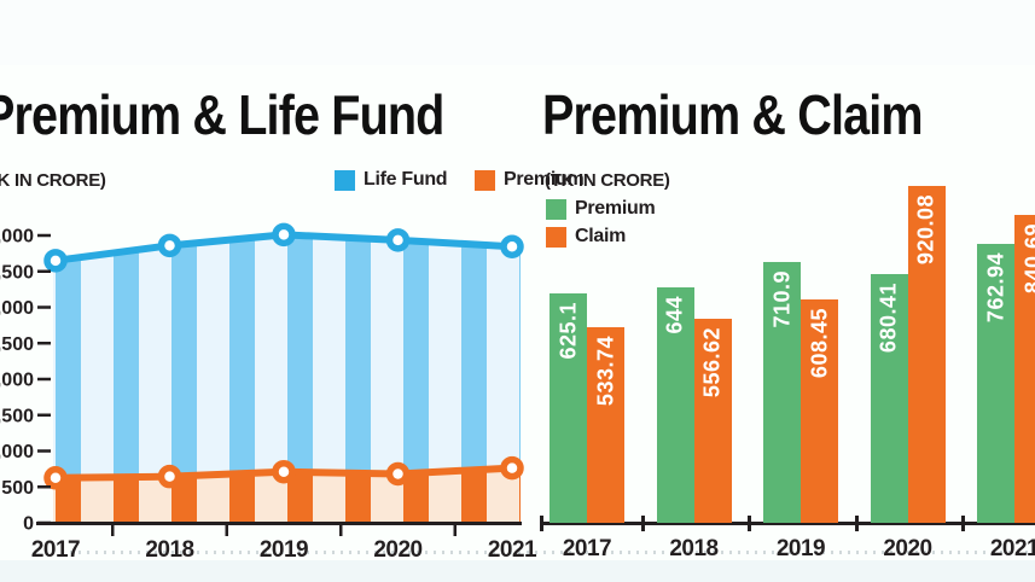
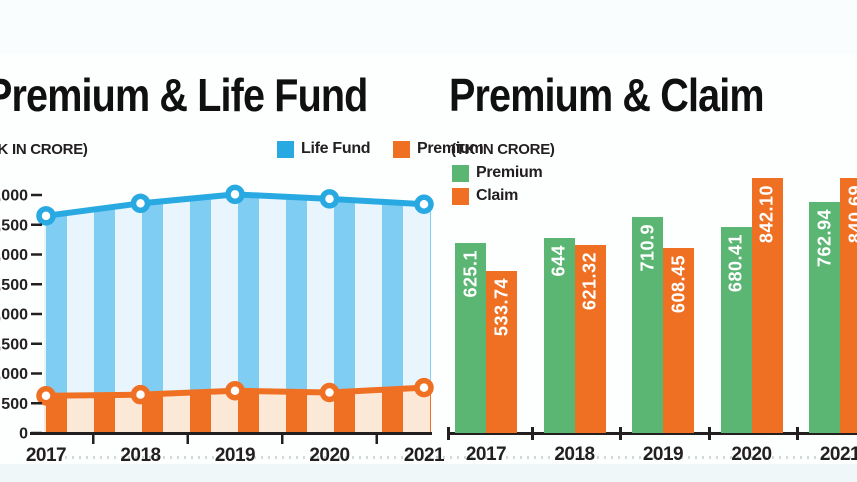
Premium & Claim/Claim/2018: 556.62 -> 621.32
Premium & Claim/Claim/2020: 920.08 -> 842.10
